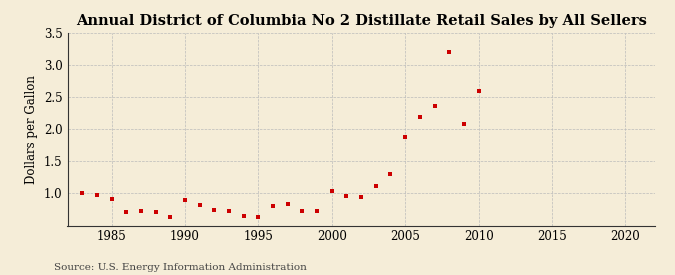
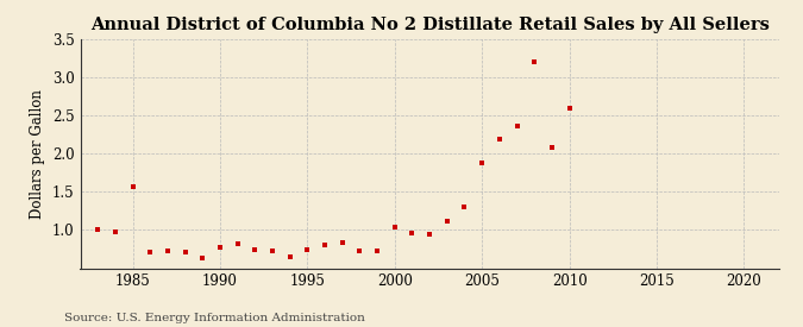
1985: 0.92 -> 1.56
1990: 0.90 -> 0.78
1995: 0.63 -> 0.74
